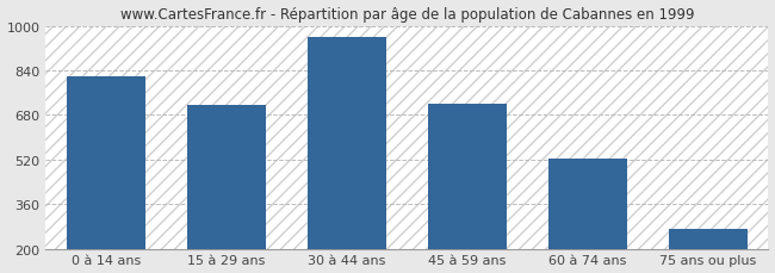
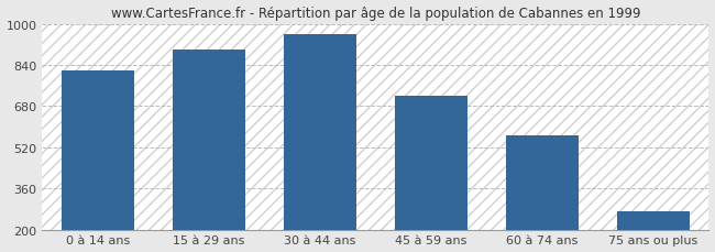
15 à 29 ans: 715 -> 900
60 à 74 ans: 525 -> 565
